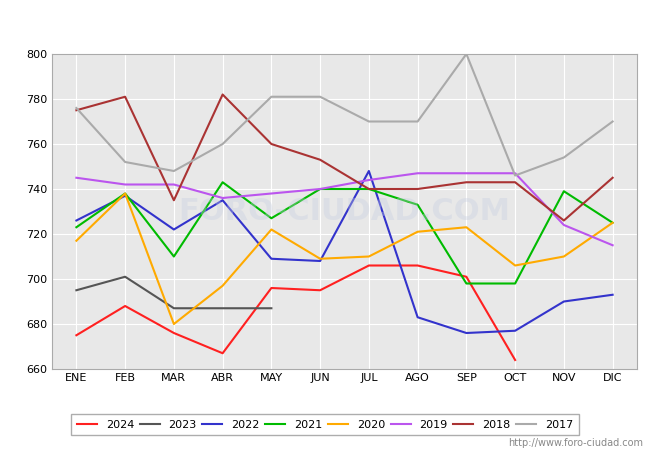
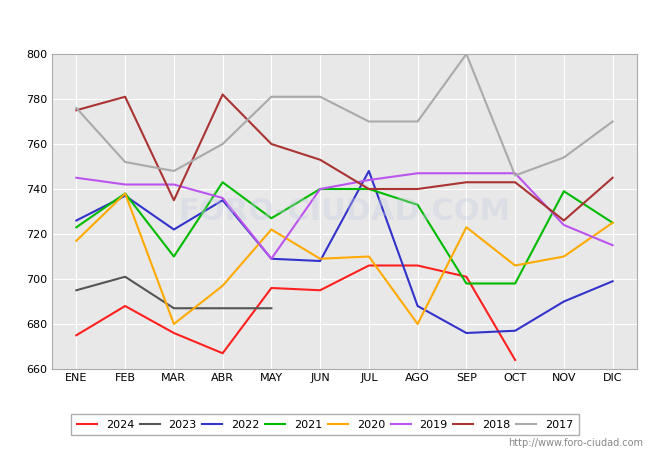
2019/MAY: 738 -> 709
2022/AGO: 683 -> 688
2020/AGO: 721 -> 680
2022/DIC: 693 -> 699
